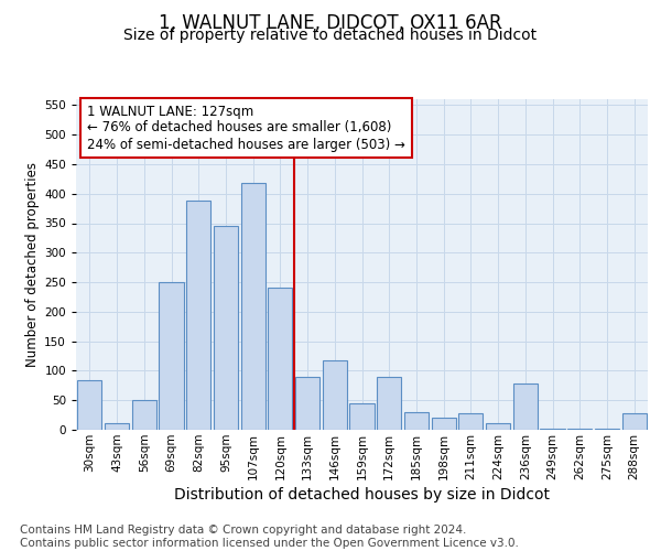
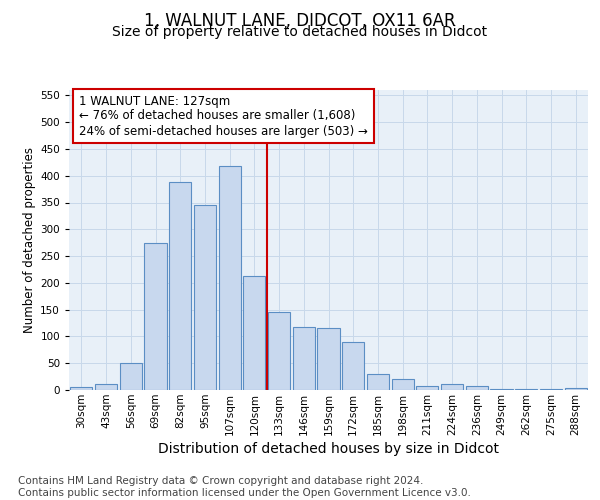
30sqm: 84 -> 5
69sqm: 250 -> 275
120sqm: 240 -> 212
133sqm: 90 -> 145
159sqm: 44 -> 115
211sqm: 28 -> 8
236sqm: 78 -> 7
288sqm: 28 -> 4
